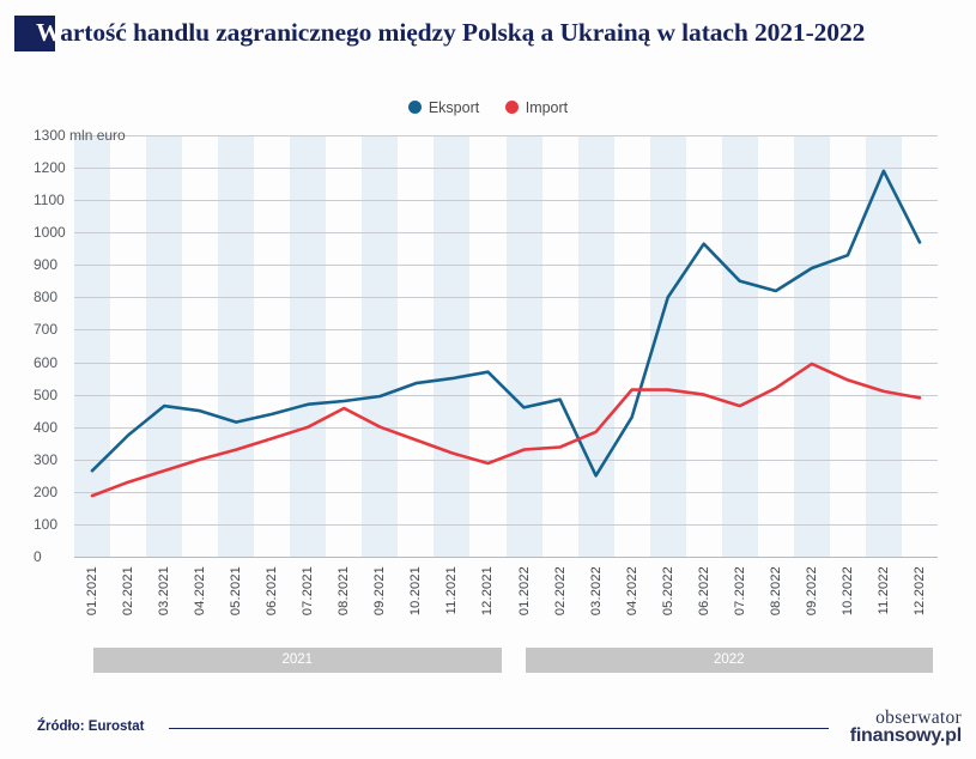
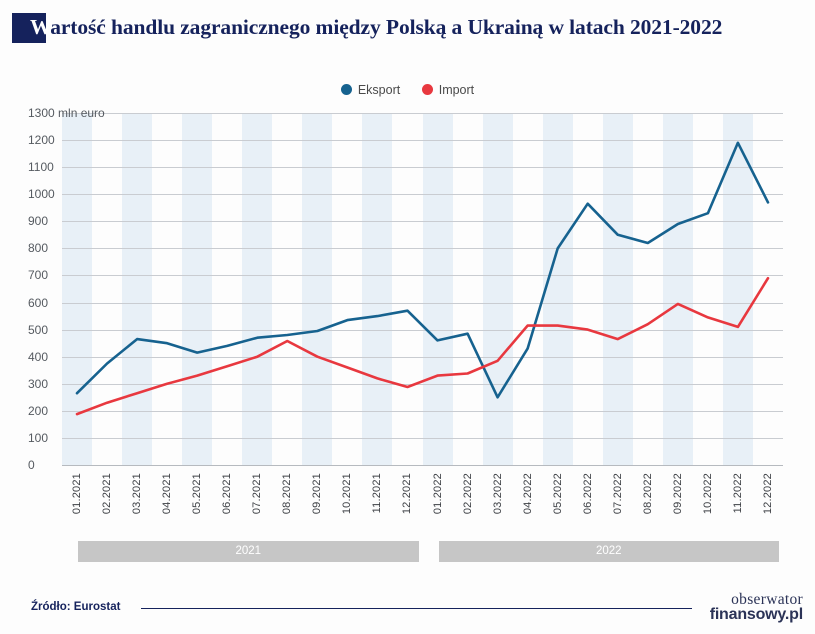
Import/12.2022: 490 -> 690
